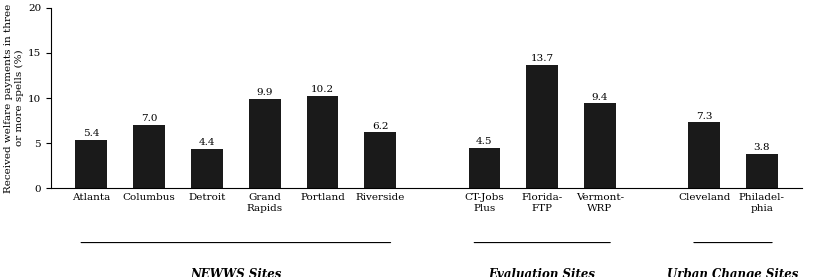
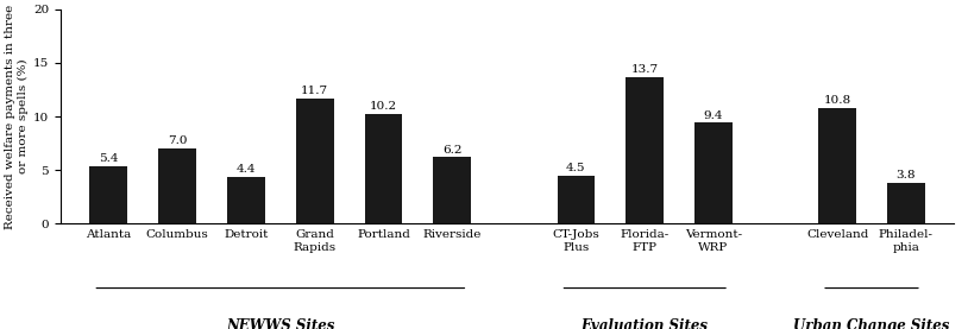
Grand Rapids: 9.9 -> 11.7
Cleveland: 7.3 -> 10.8
